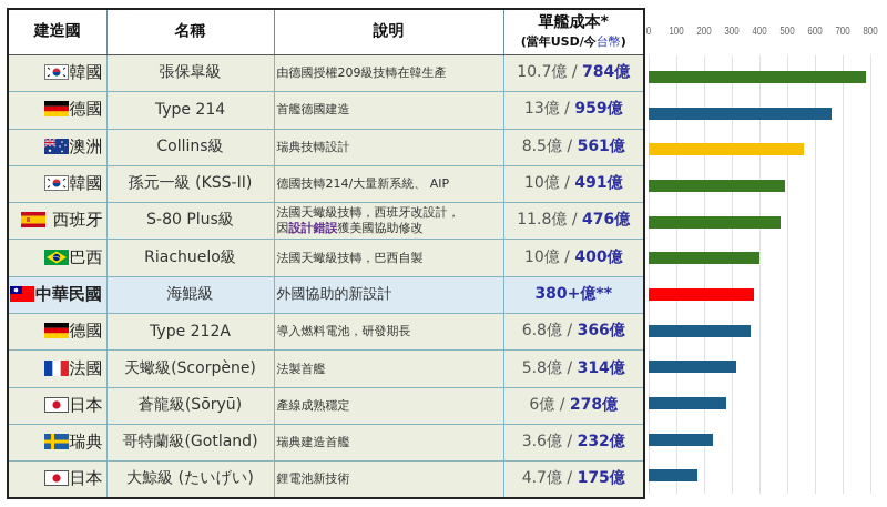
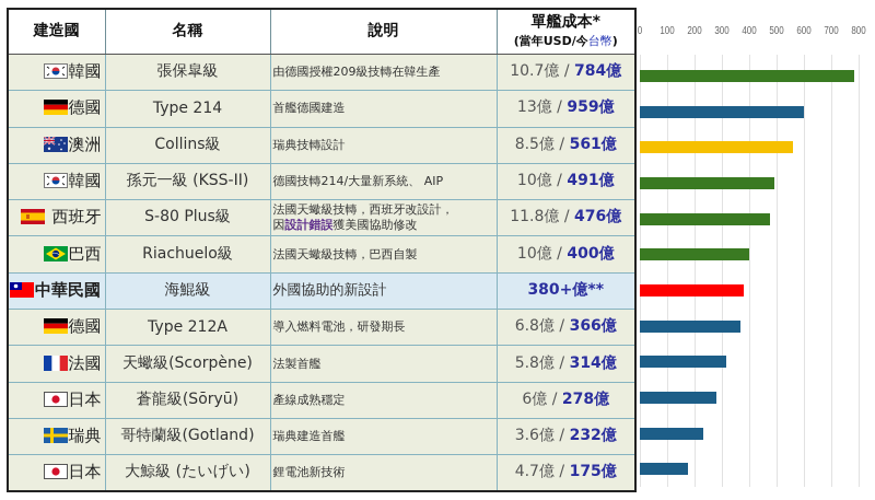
Type 214: 660 -> 600
